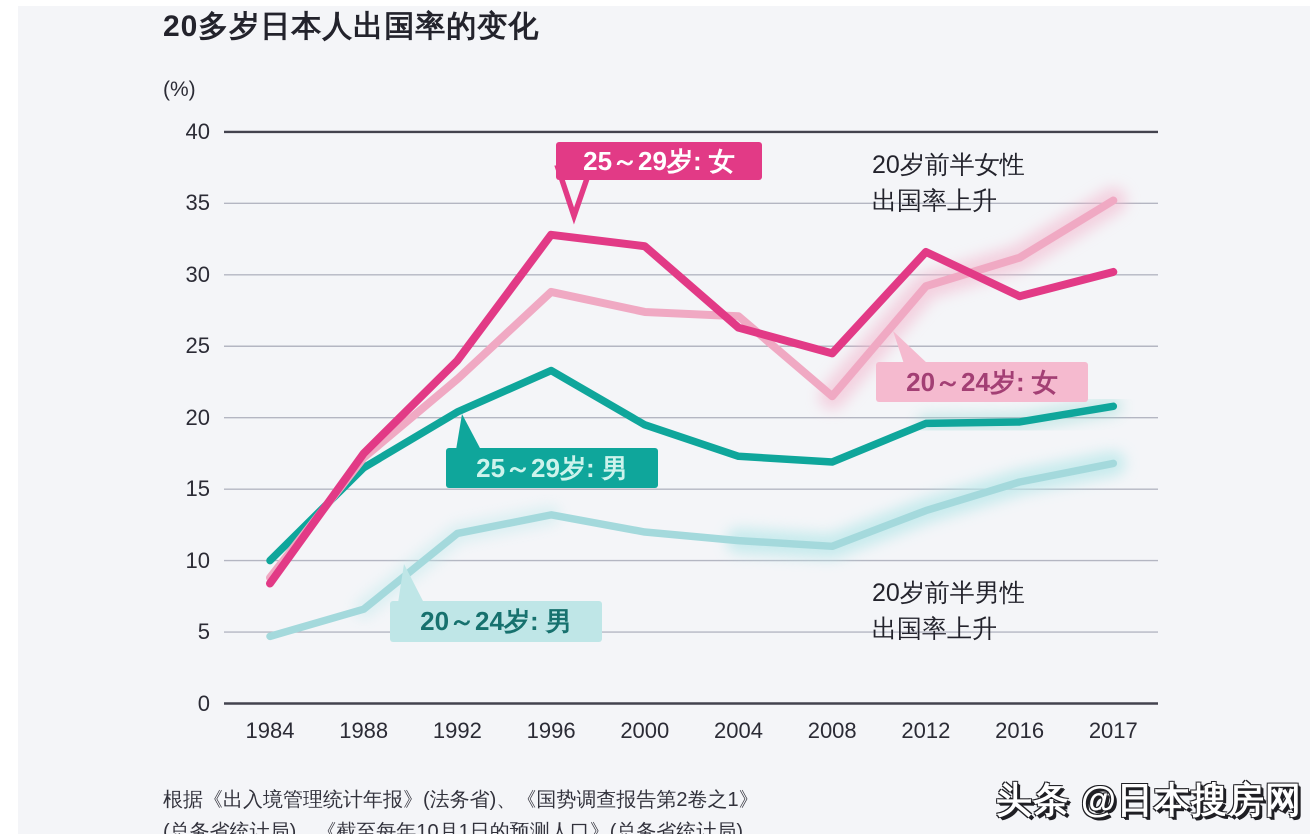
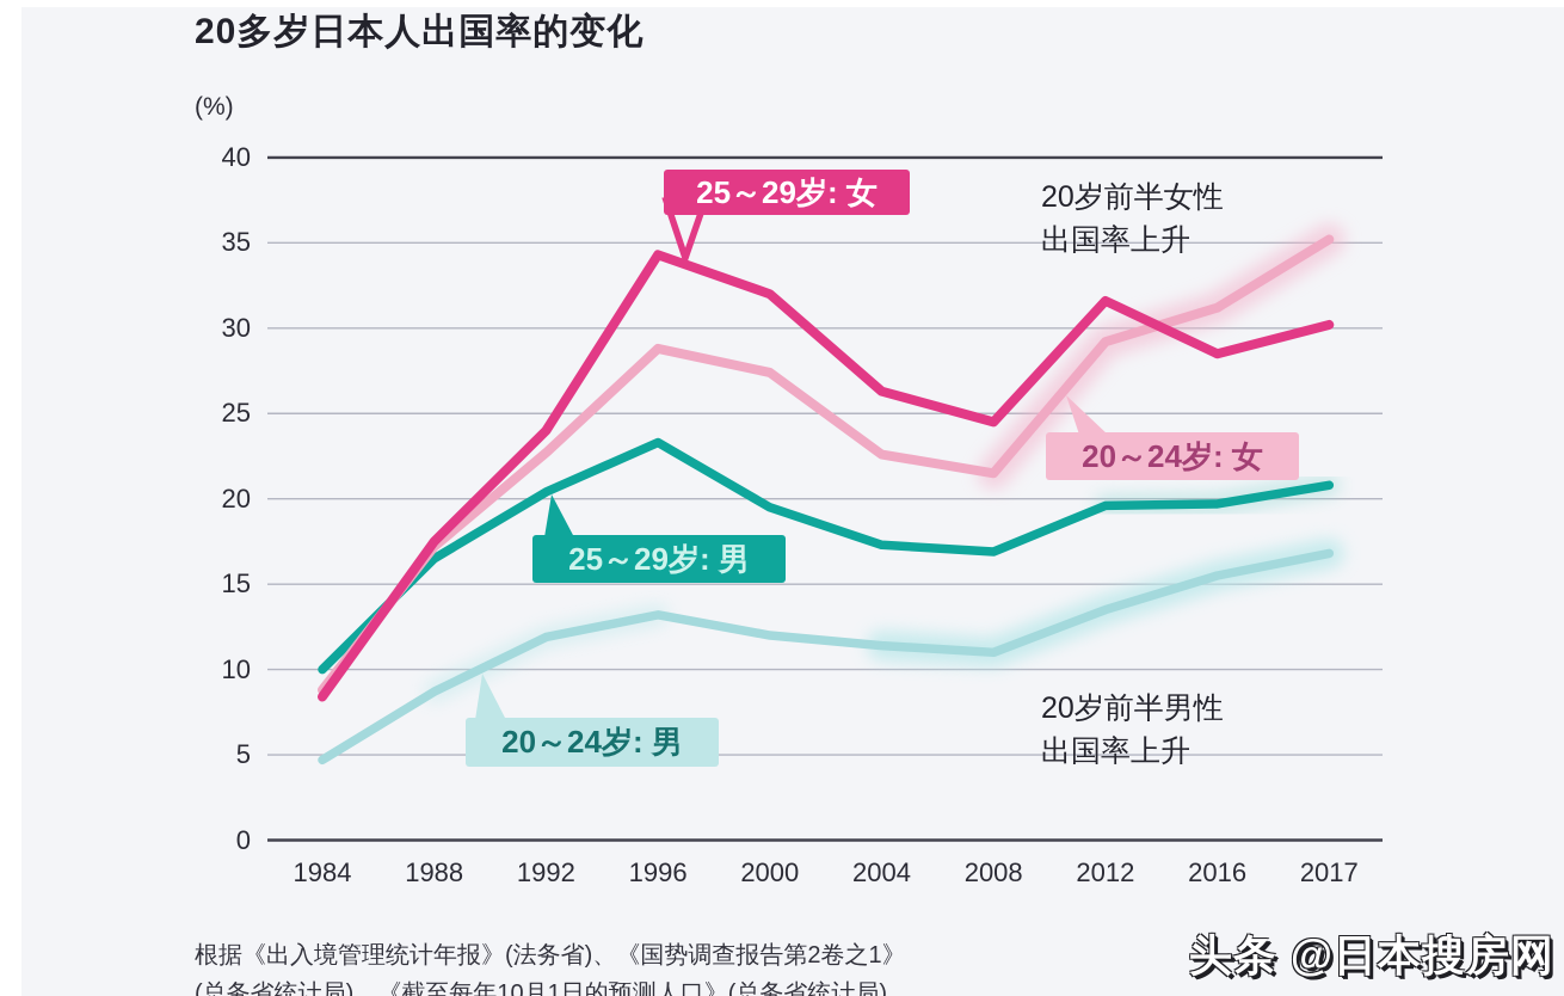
20～24岁: 男/1988: 6.6 -> 8.7
25～29岁: 女/1996: 32.8 -> 34.3
20～24岁: 女/2004: 27.1 -> 22.6
